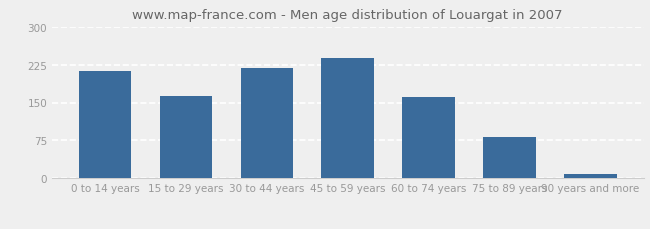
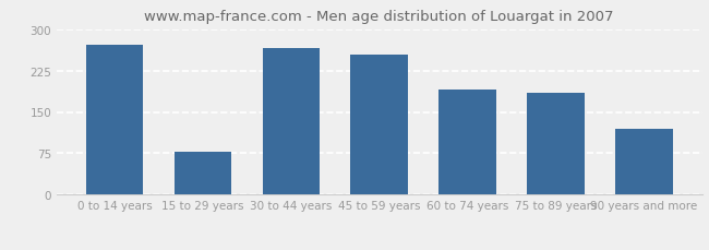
0 to 14 years: 213 -> 272
15 to 29 years: 163 -> 78
30 to 44 years: 218 -> 266
45 to 59 years: 238 -> 254
60 to 74 years: 160 -> 190
75 to 89 years: 82 -> 184
90 years and more: 8 -> 120
